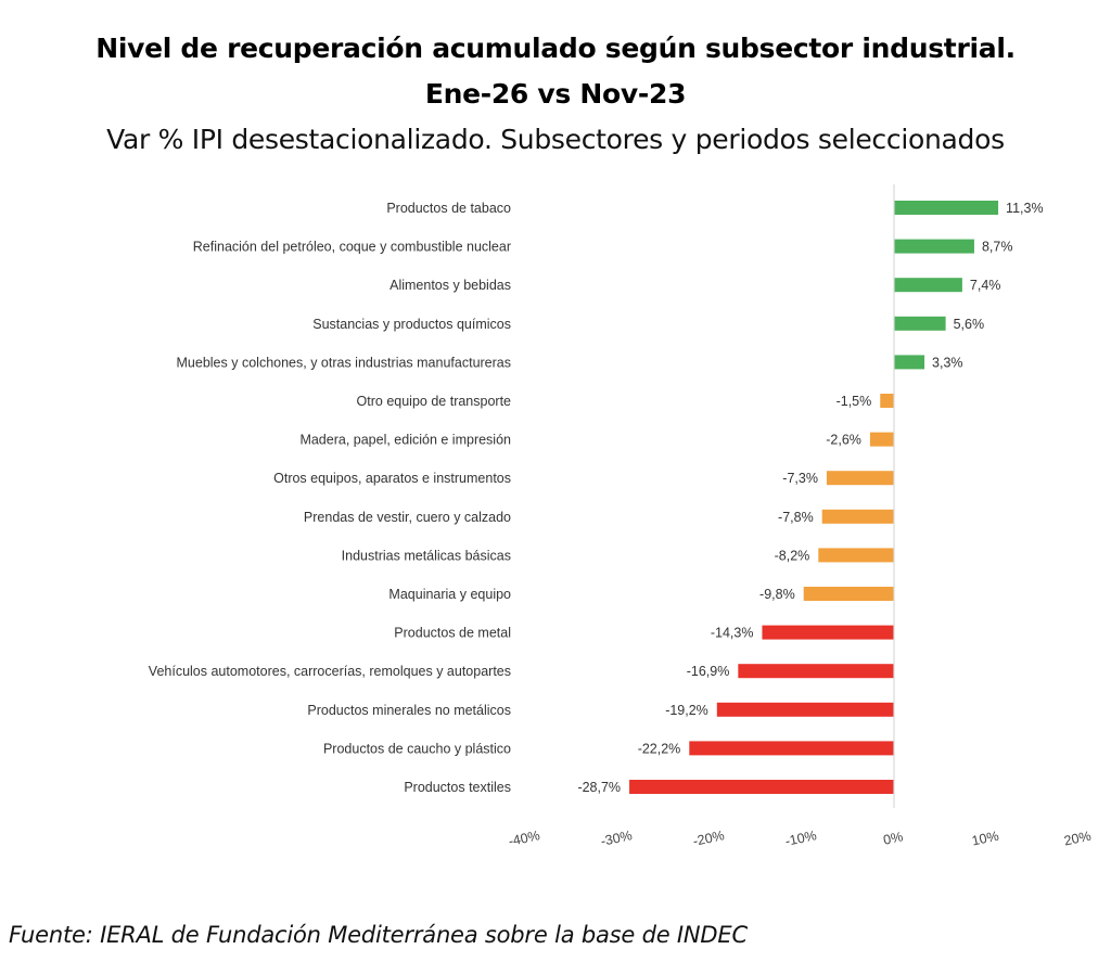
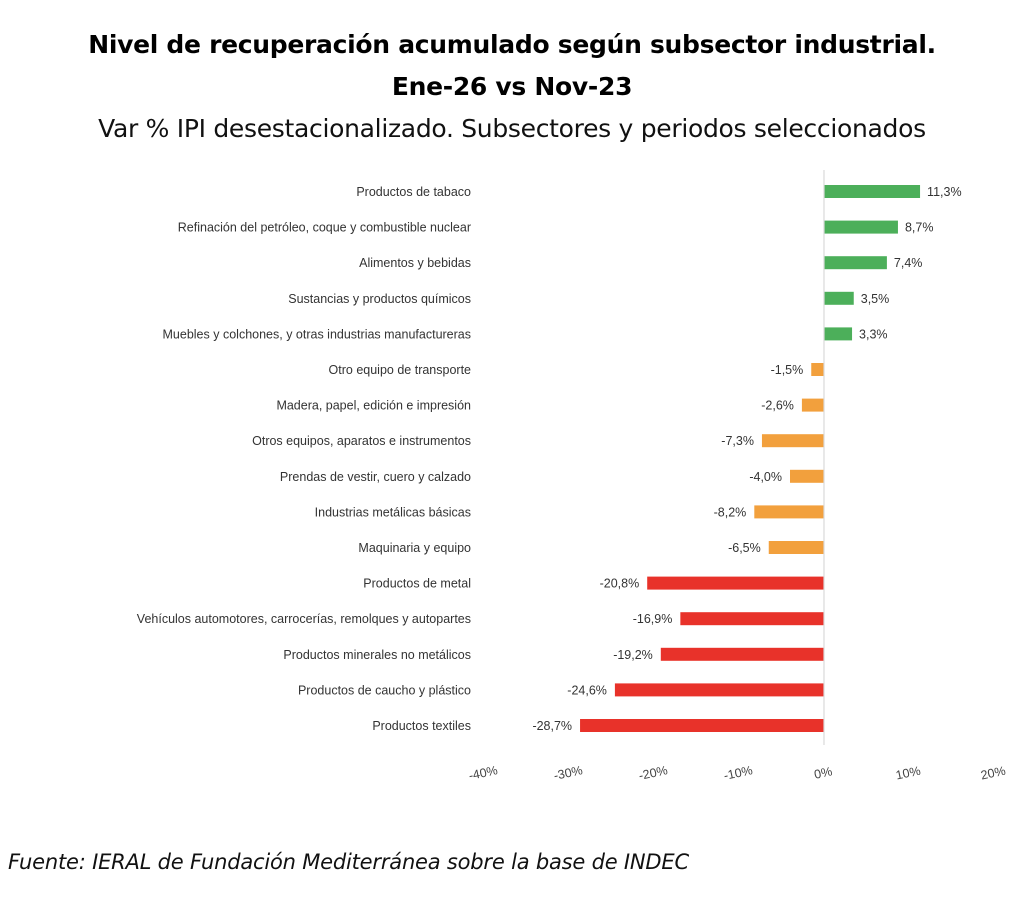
Sustancias y productos químicos: 5,6% -> 3,5%
Prendas de vestir, cuero y calzado: -7,8% -> -4,0%
Maquinaria y equipo: -9,8% -> -6,5%
Productos de metal: -14,3% -> -20,8%
Productos de caucho y plástico: -22,2% -> -24,6%
